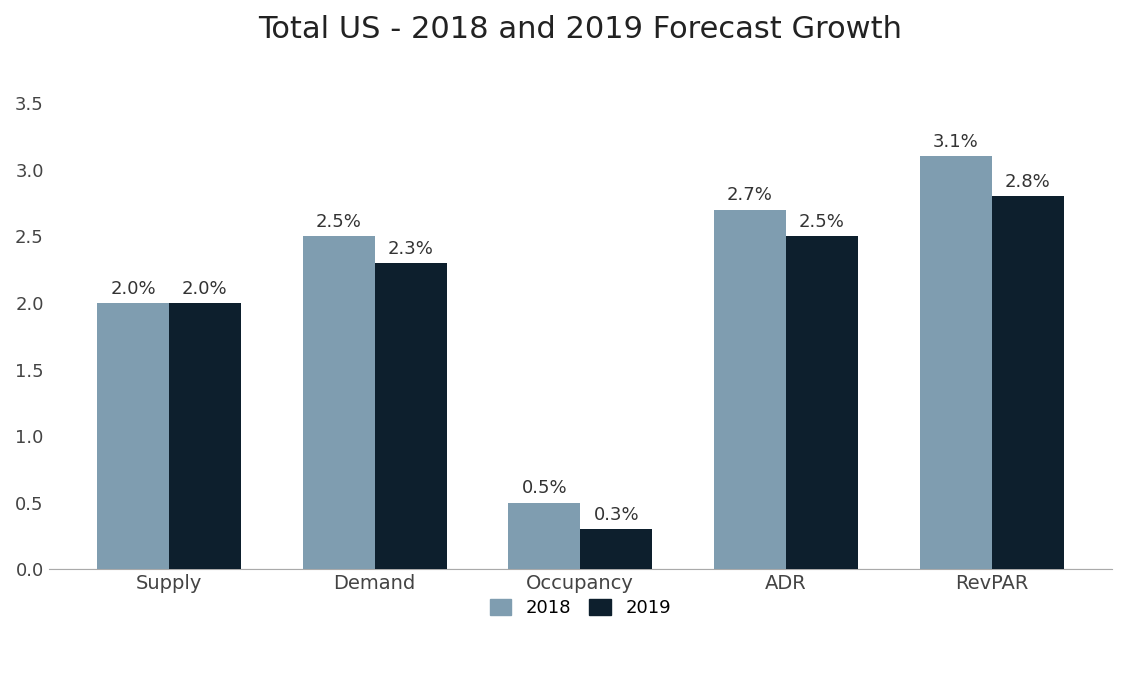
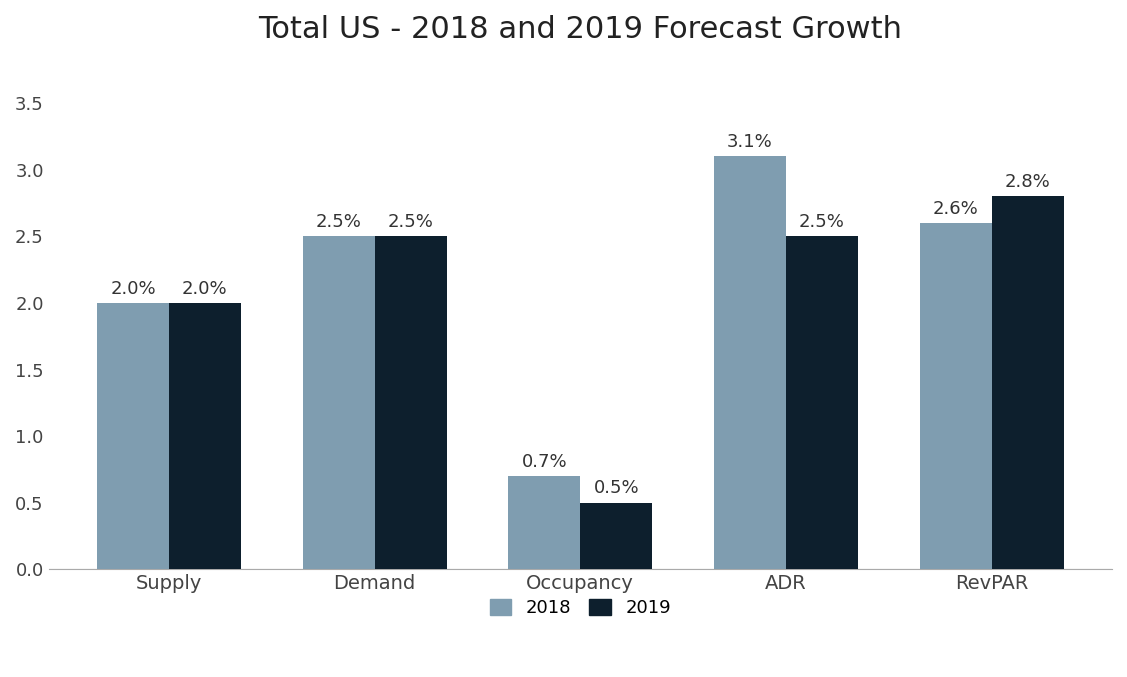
2019/Demand: 2.3% -> 2.5%
2018/Occupancy: 0.5% -> 0.7%
2019/Occupancy: 0.3% -> 0.5%
2018/ADR: 2.7% -> 3.1%
2018/RevPAR: 3.1% -> 2.6%
